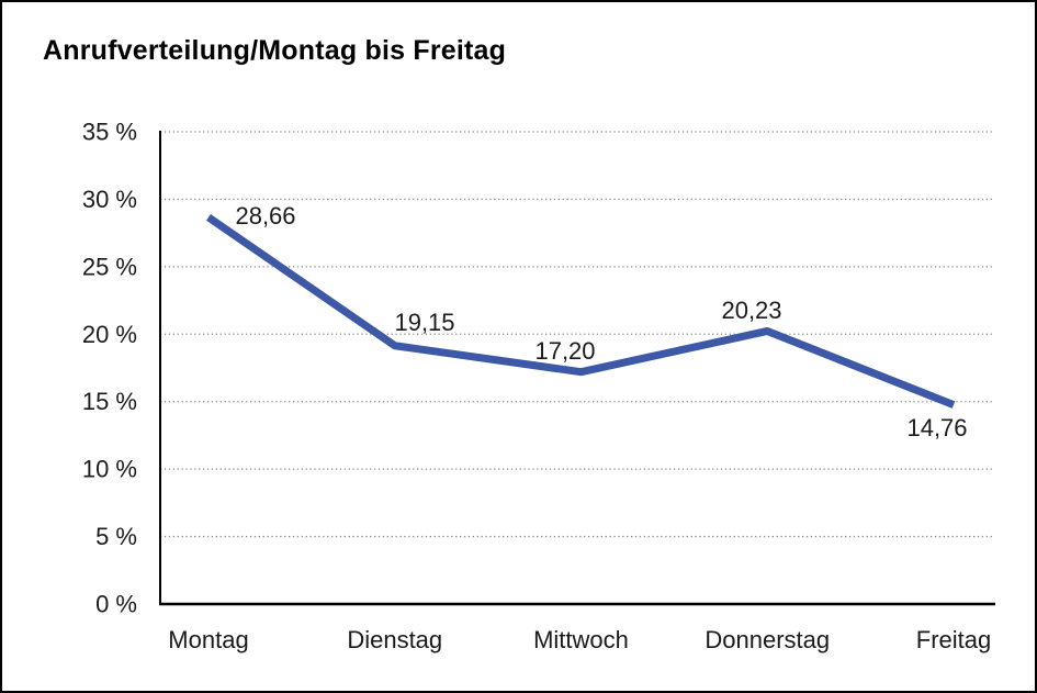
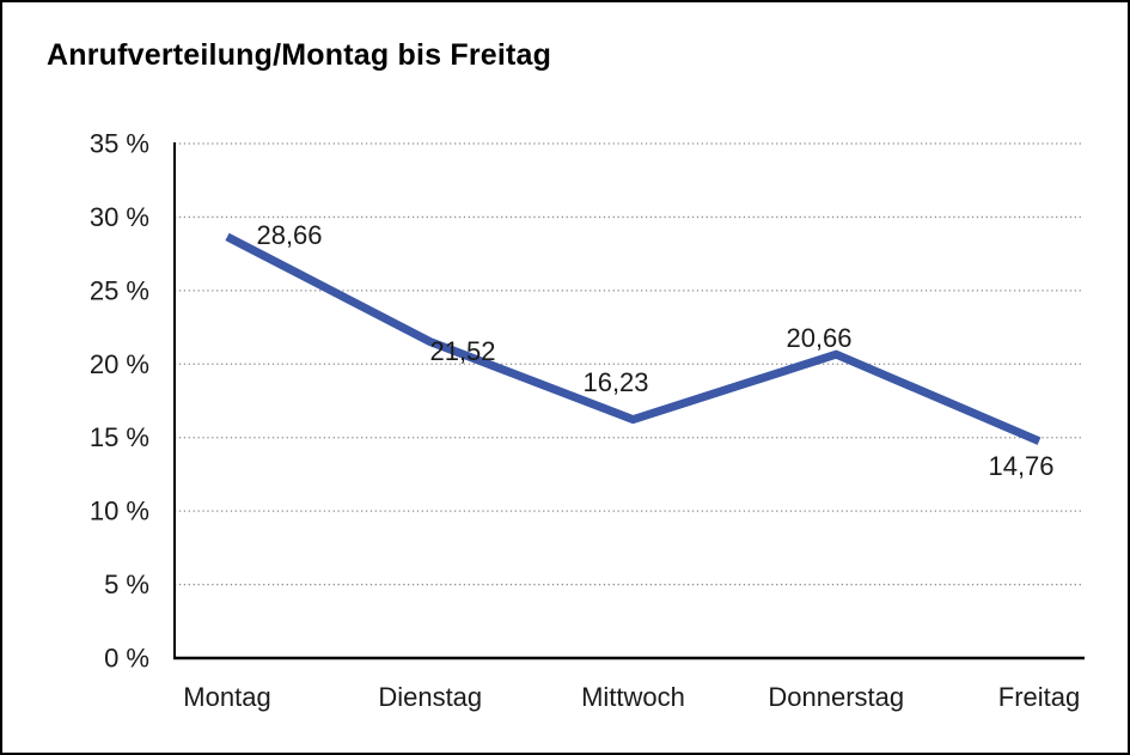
Dienstag: 19,15 -> 21,52
Mittwoch: 17,20 -> 16,23
Donnerstag: 20,23 -> 20,66
